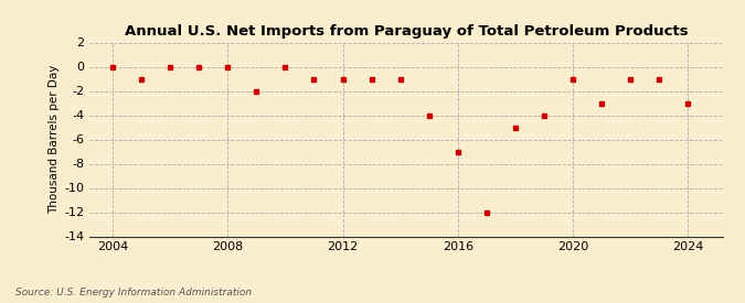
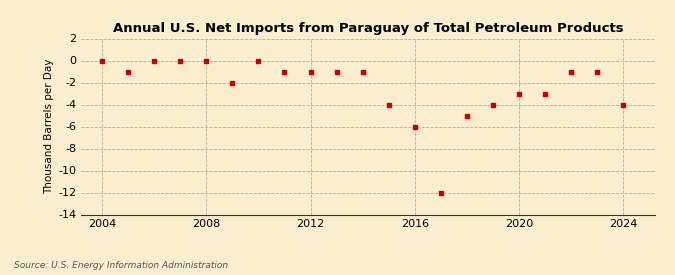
2016: -7 -> -6
2020: -1 -> -3
2024: -3 -> -4
